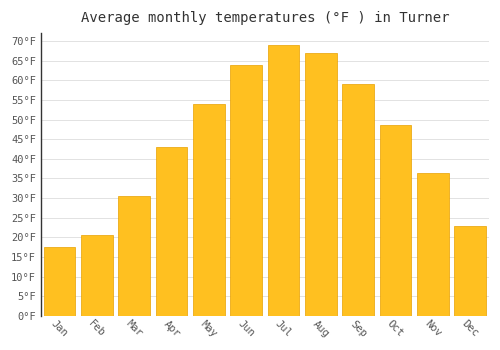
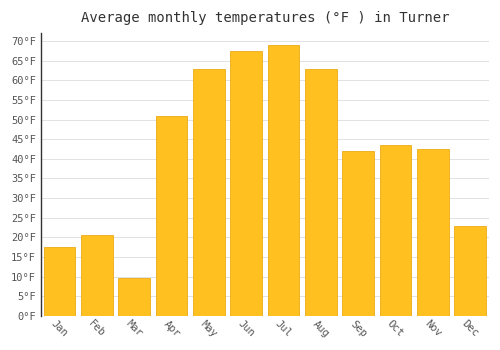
Mar: 30.5°F -> 9.5°F
Apr: 43.0°F -> 51.0°F
May: 54.0°F -> 63.0°F
Jun: 64.0°F -> 67.5°F
Aug: 67.0°F -> 63.0°F
Sep: 59.0°F -> 42.0°F
Oct: 48.5°F -> 43.5°F
Nov: 36.5°F -> 42.5°F
